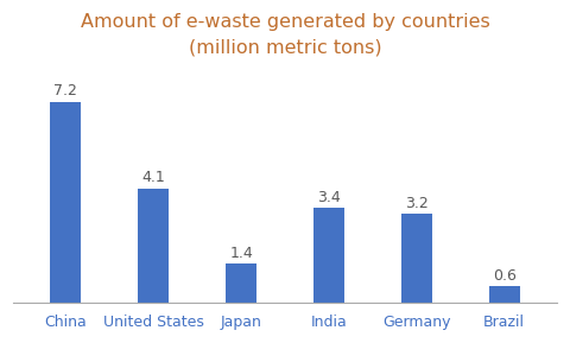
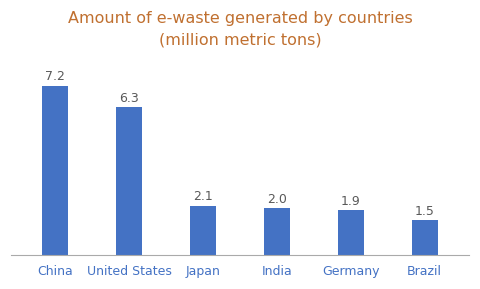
United States: 4.1 -> 6.3
Japan: 1.4 -> 2.1
India: 3.4 -> 2.0
Germany: 3.2 -> 1.9
Brazil: 0.6 -> 1.5
